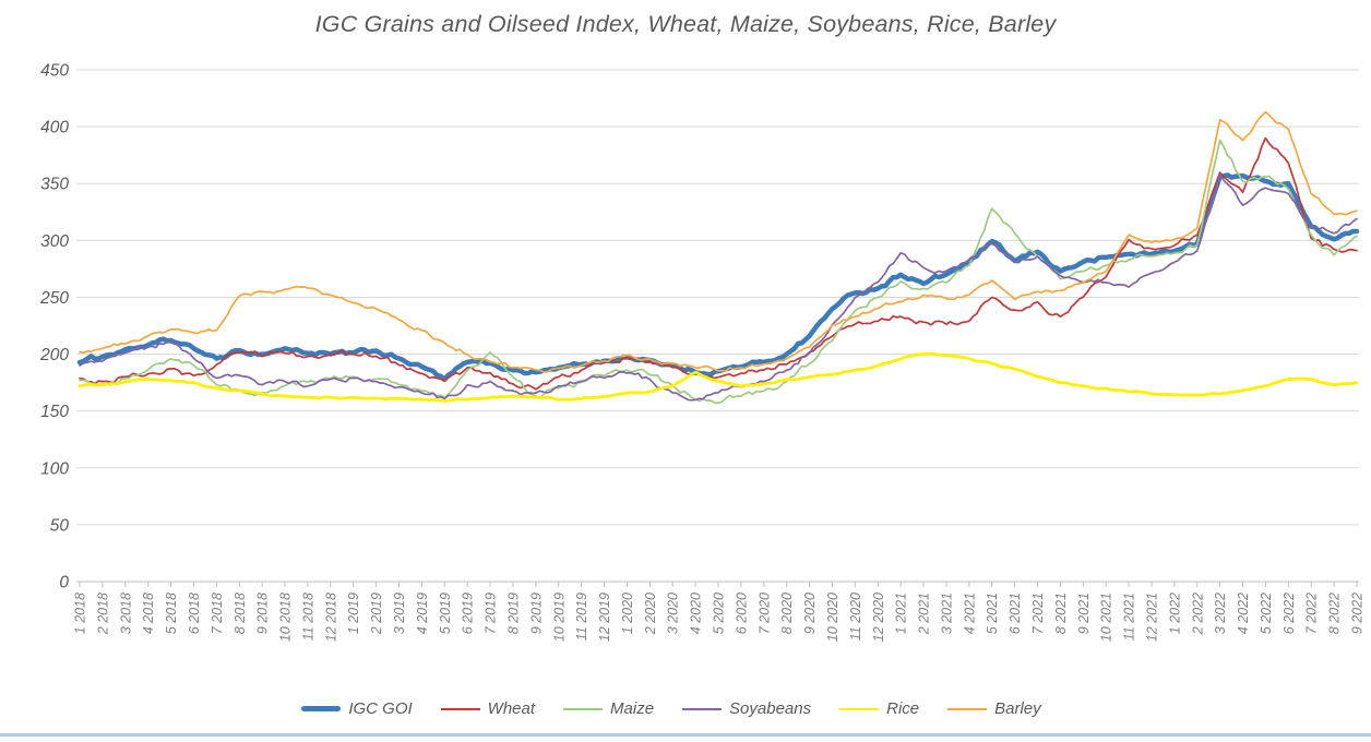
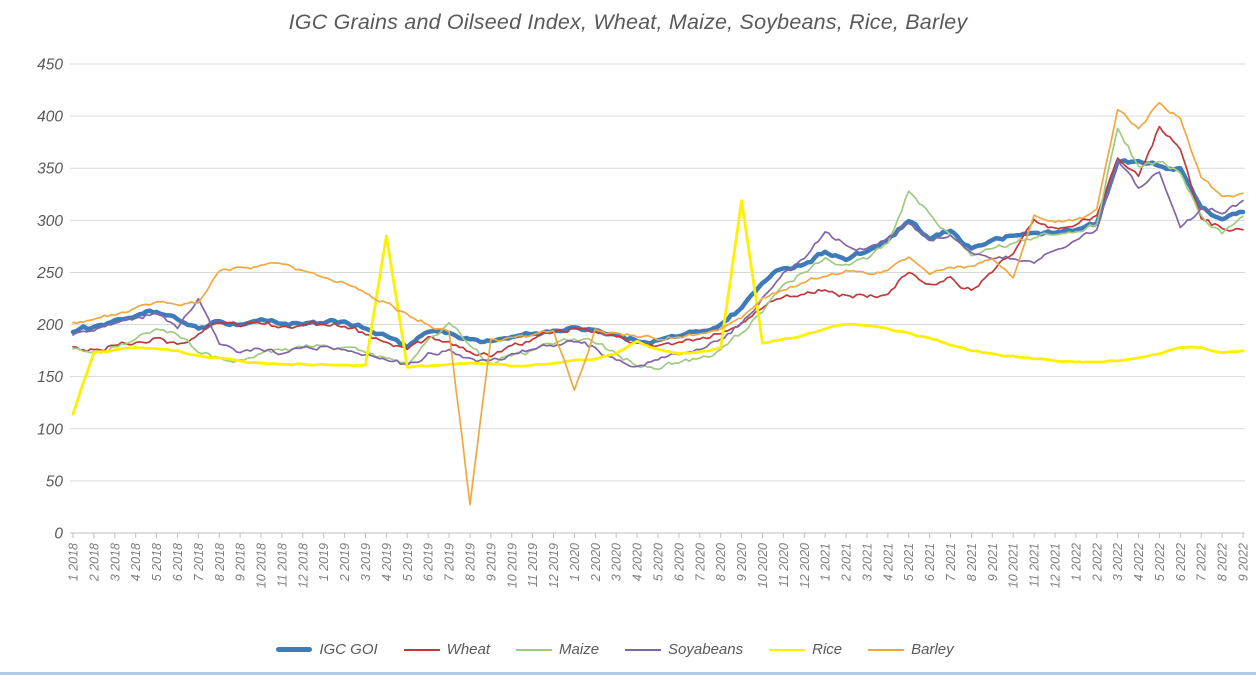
Rice/1 2018: 172 -> 114
Soyabeans/7 2018: 179 -> 225
Rice/4 2019: 160 -> 285
Barley/8 2019: 188 -> 27
Barley/1 2020: 199 -> 137
Rice/9 2020: 180 -> 319
Barley/10 2021: 273 -> 245
Soyabeans/6 2022: 341 -> 293
